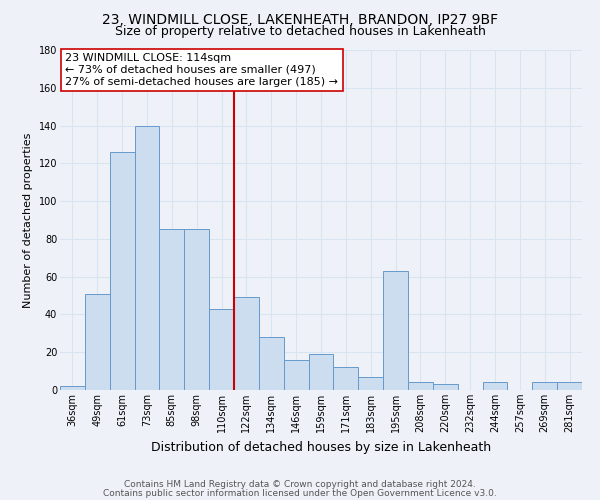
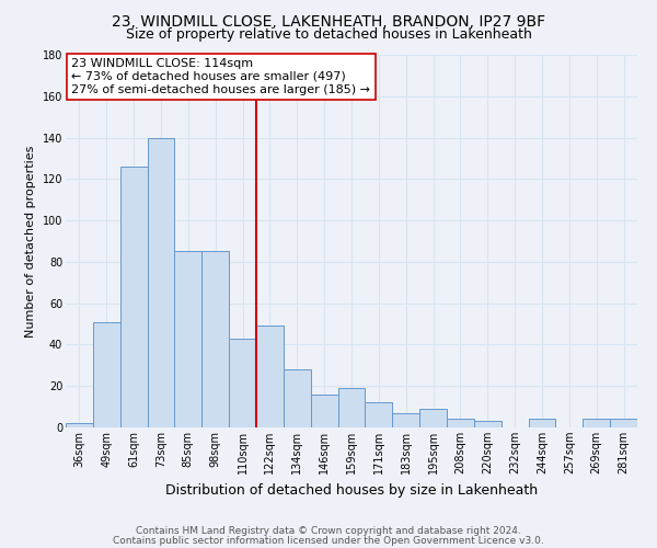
195sqm: 63 -> 9
